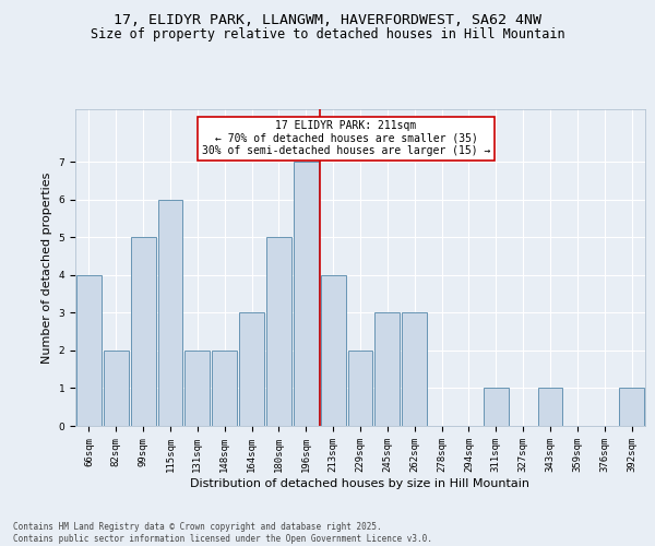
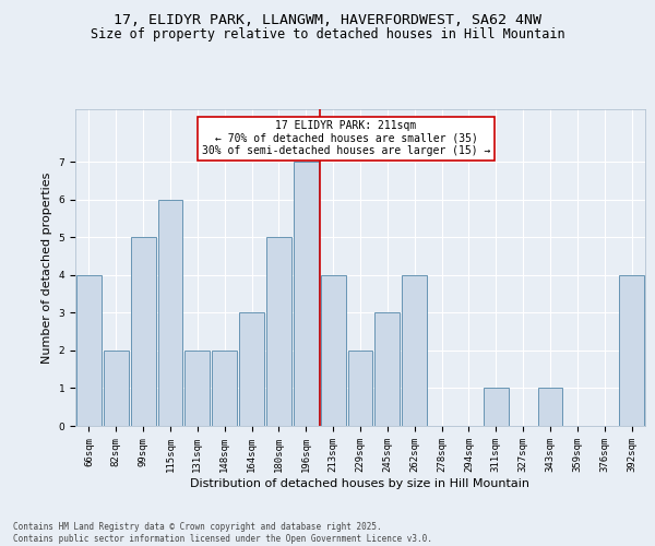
262sqm: 3 -> 4
392sqm: 1 -> 4
